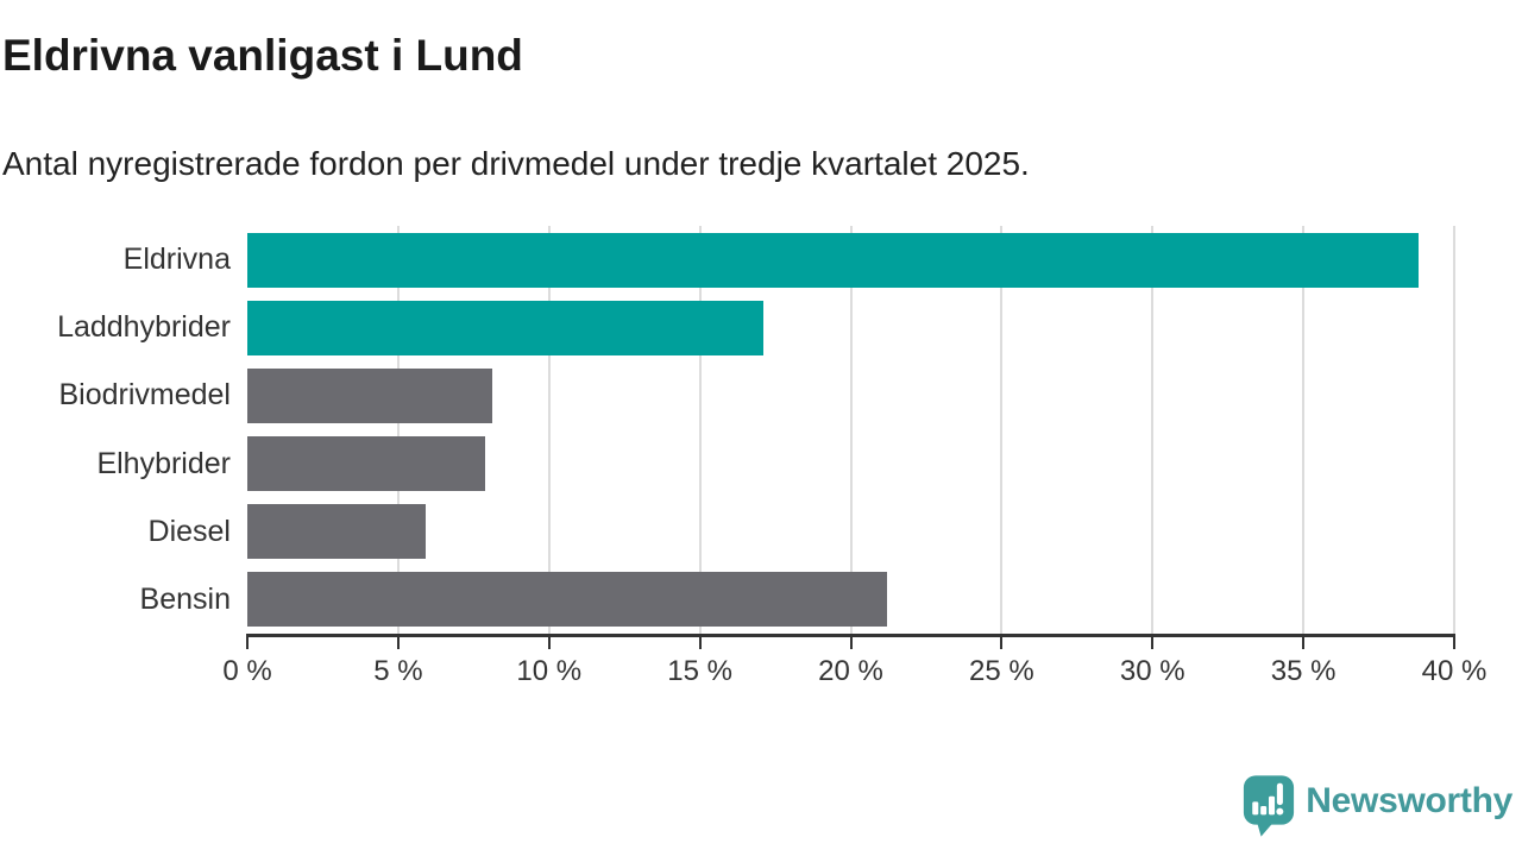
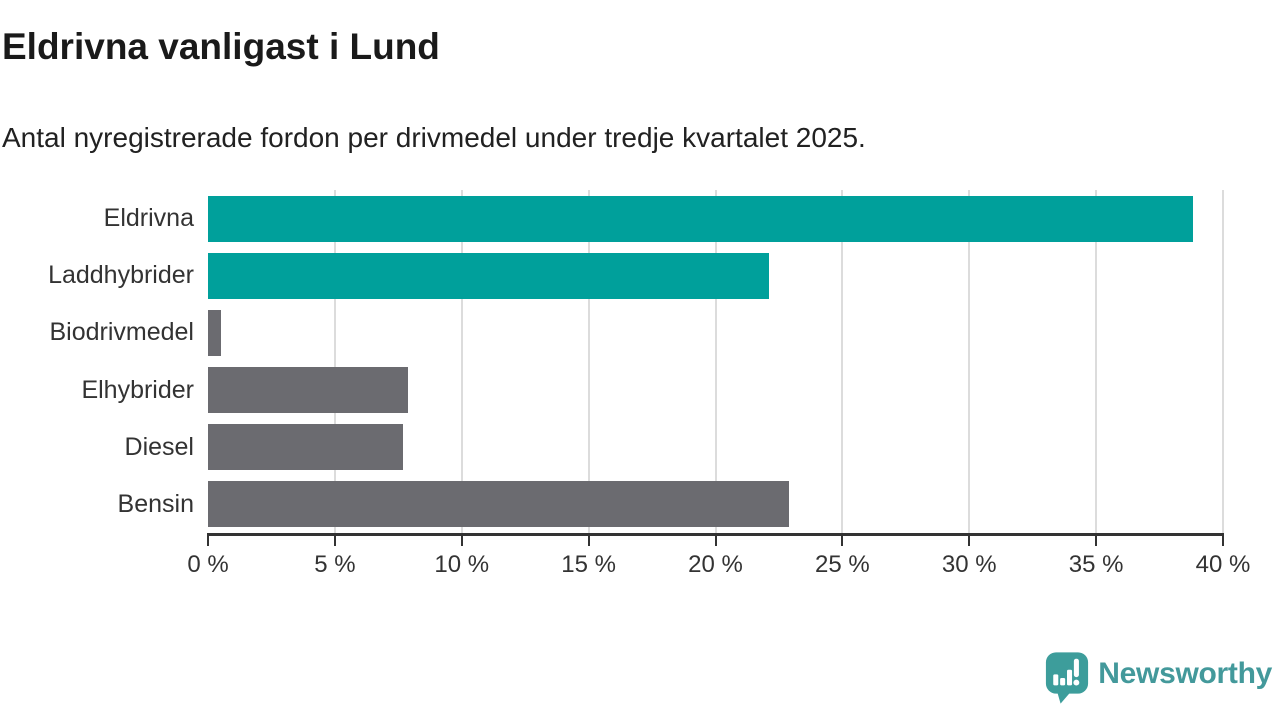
Laddhybrider: 17.1% -> 22.1%
Biodrivmedel: 8.1% -> 0.5%
Diesel: 5.9% -> 7.7%
Bensin: 21.2% -> 22.9%
